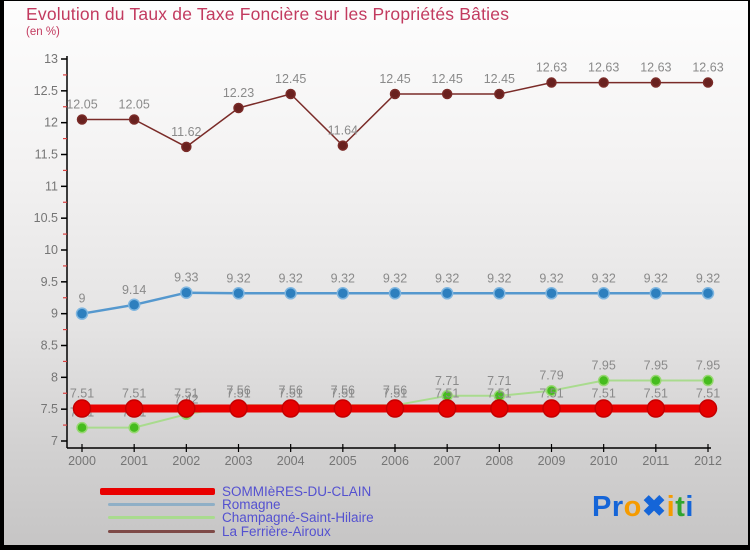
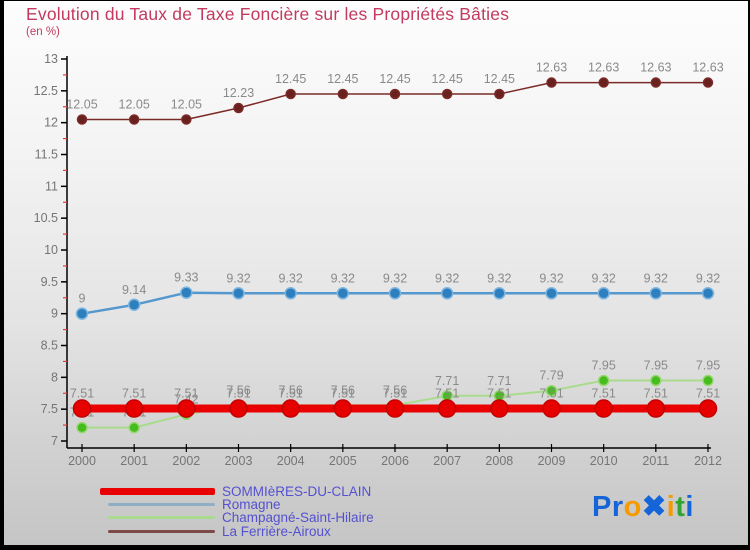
La Ferrière-Airoux/2002: 11.62 -> 12.05
La Ferrière-Airoux/2005: 11.64 -> 12.45
